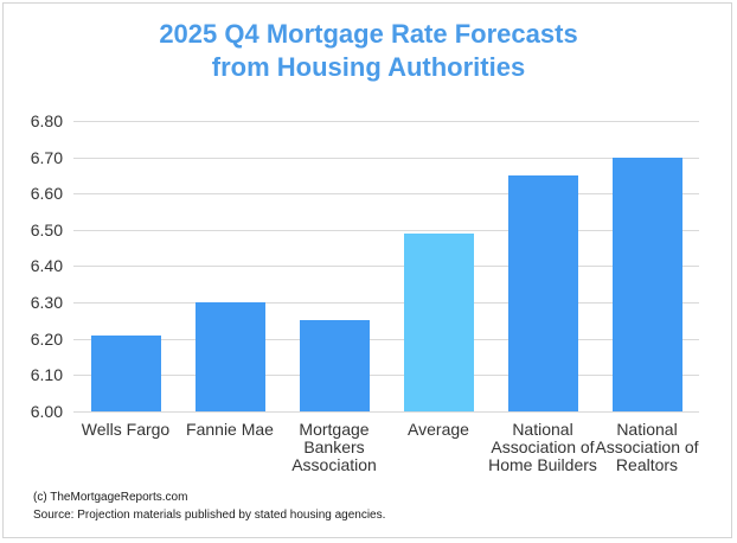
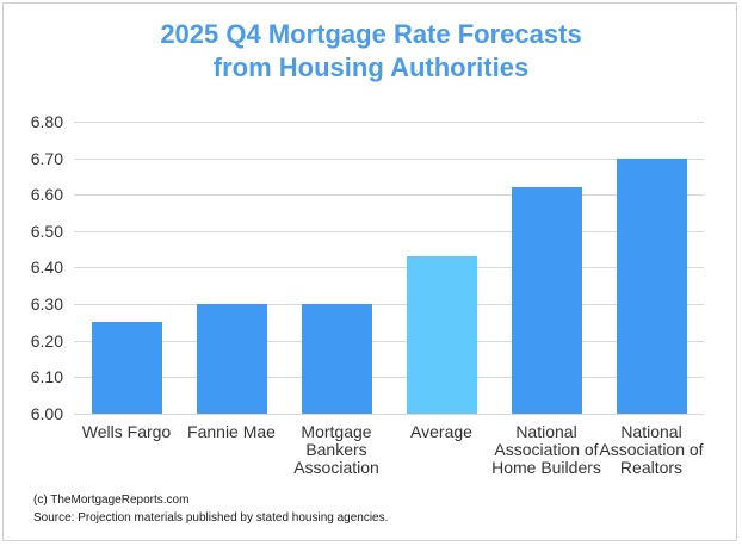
Wells Fargo: 6.21 -> 6.25
Mortgage Bankers Association: 6.25 -> 6.30
Average: 6.49 -> 6.43
National Association of Home Builders: 6.65 -> 6.62
